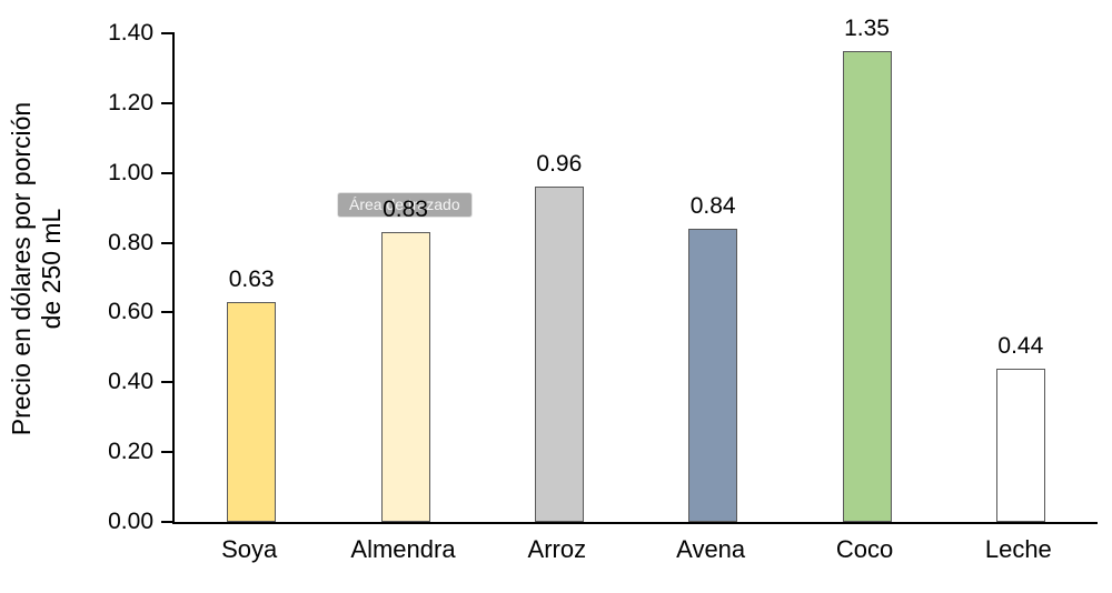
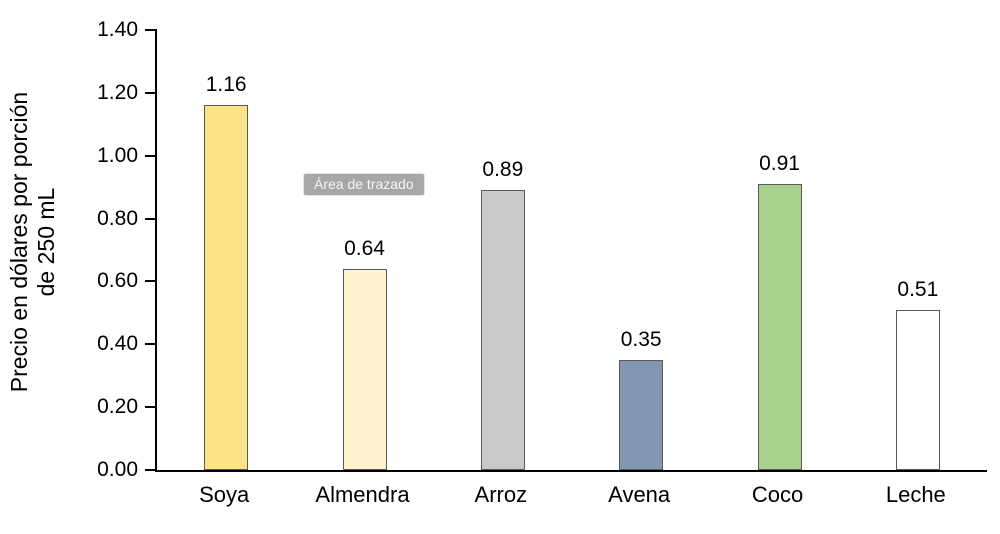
Soya: 0.63 -> 1.16
Almendra: 0.83 -> 0.64
Arroz: 0.96 -> 0.89
Avena: 0.84 -> 0.35
Coco: 1.35 -> 0.91
Leche: 0.44 -> 0.51
